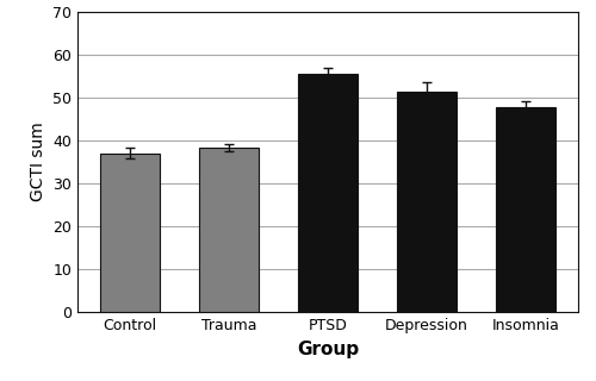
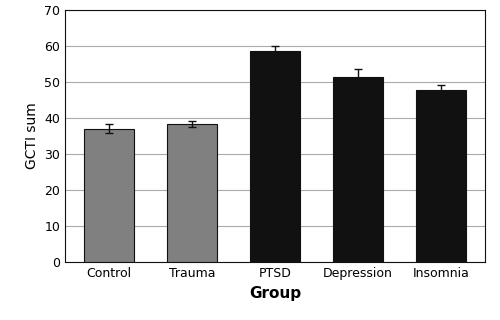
PTSD: 55.5 -> 58.5
